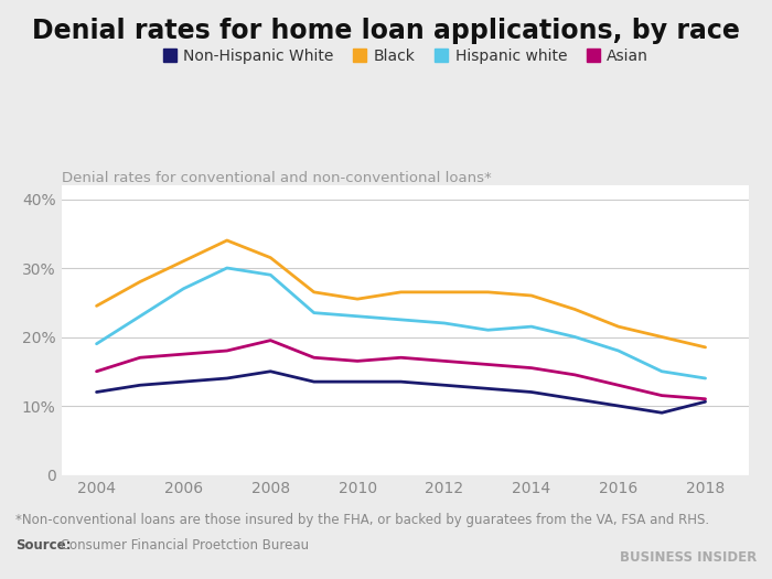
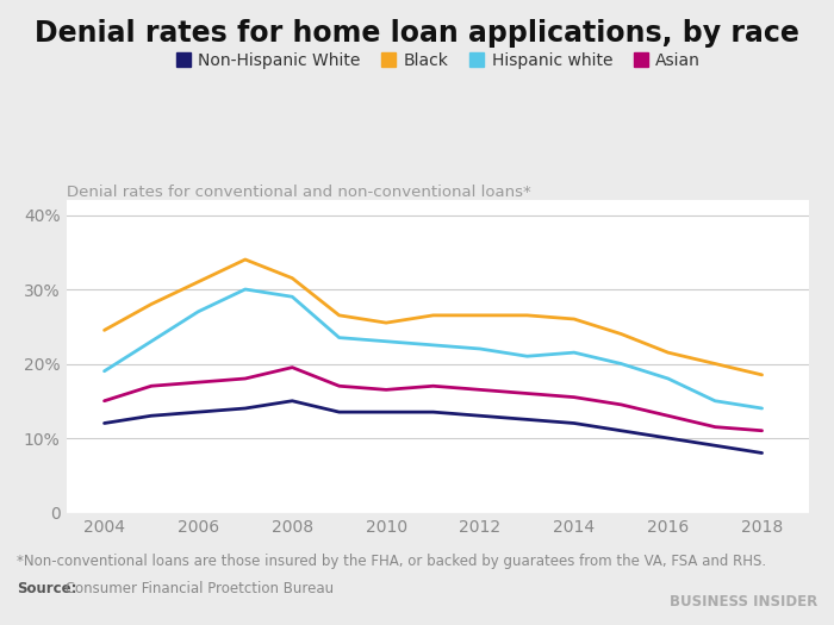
Non-Hispanic White/2018: 10.6% -> 8.0%
